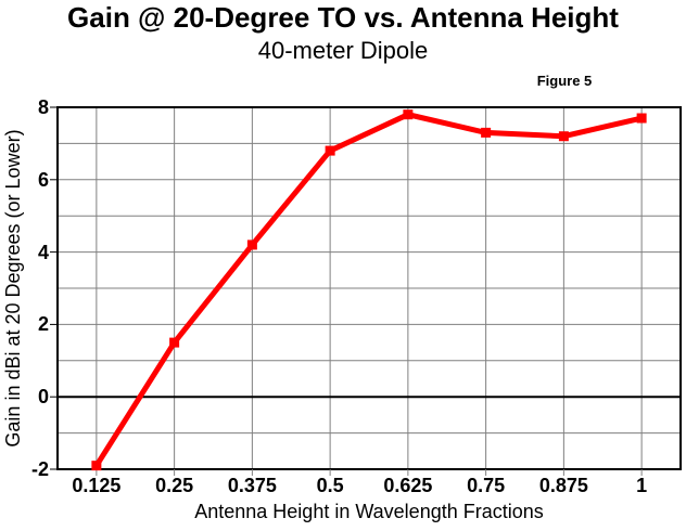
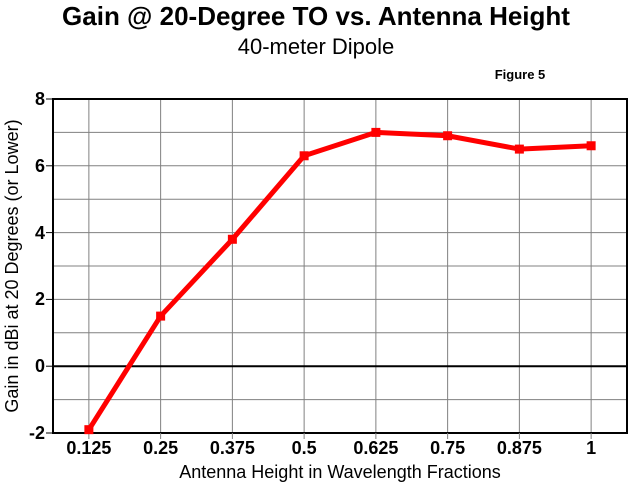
0.375: 4.2 -> 3.8
0.5: 6.8 -> 6.3
0.625: 7.8 -> 7.0
0.75: 7.3 -> 6.9
0.875: 7.2 -> 6.5
1: 7.7 -> 6.6
